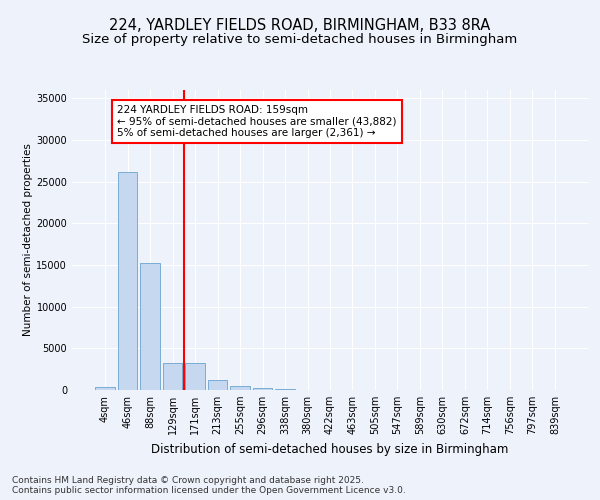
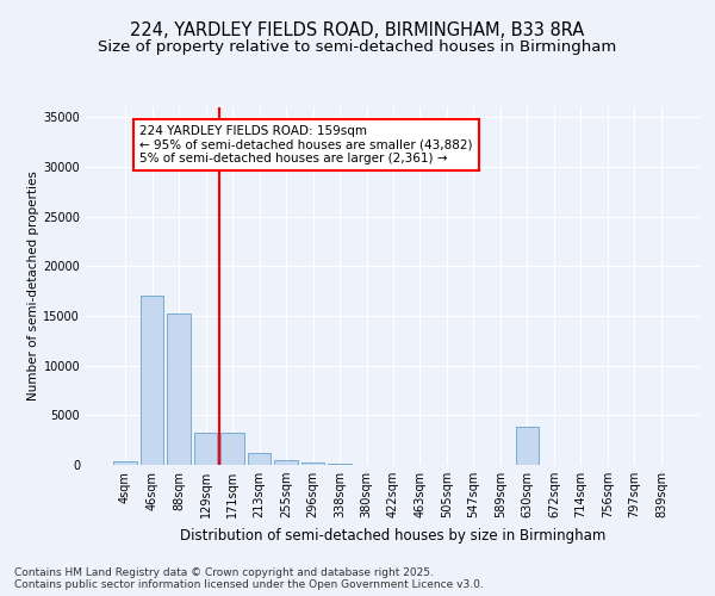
46sqm: 26200 -> 17000
630sqm: 0 -> 3800
